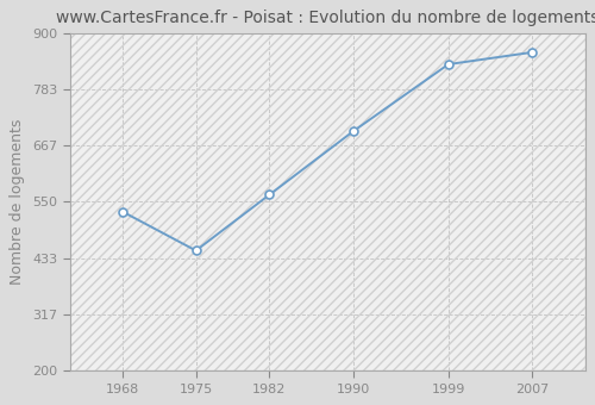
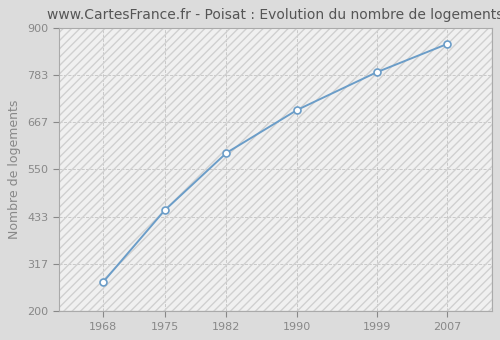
1968: 530 -> 271
1982: 565 -> 591
1999: 835 -> 790
